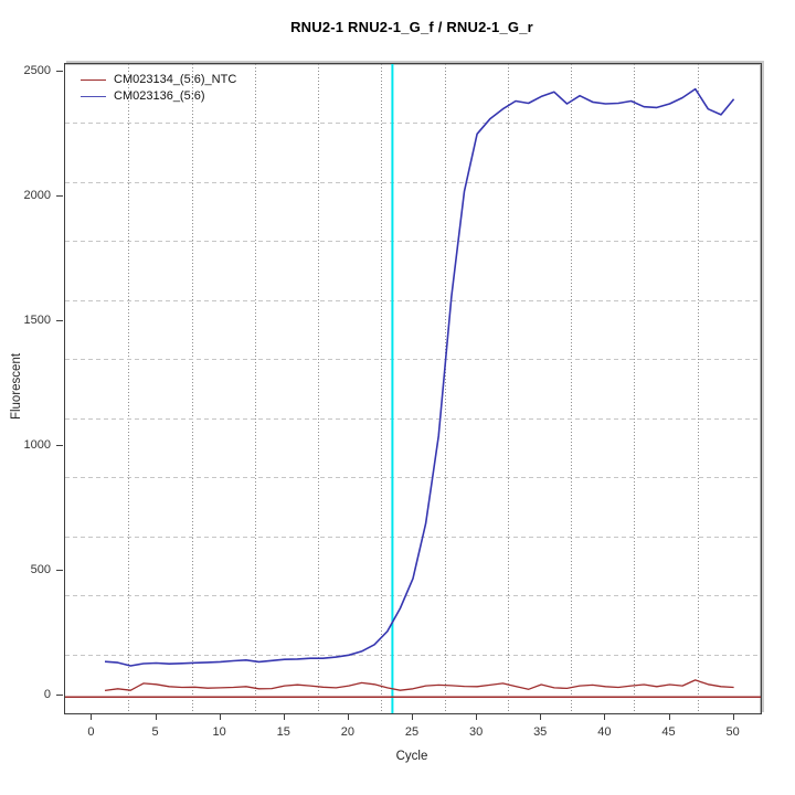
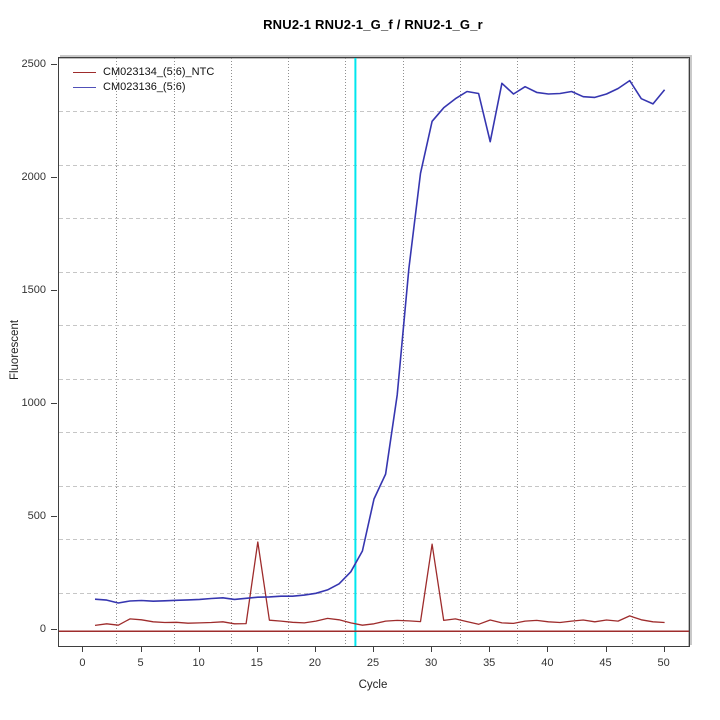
CM023134_(5:6)_NTC/15: 40 -> 390
CM023136_(5:6)/25: 470 -> 580
CM023134_(5:6)_NTC/30: 40 -> 380
CM023136_(5:6)/35: 2400 -> 2160
